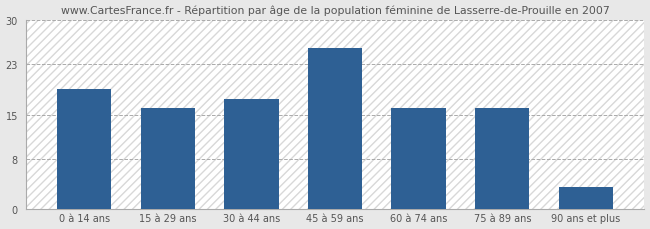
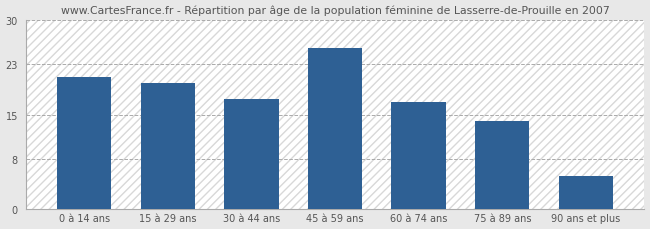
0 à 14 ans: 19.0 -> 21.0
15 à 29 ans: 16.0 -> 20.0
60 à 74 ans: 16.0 -> 17.0
75 à 89 ans: 16.0 -> 14.0
90 ans et plus: 3.5 -> 5.2
